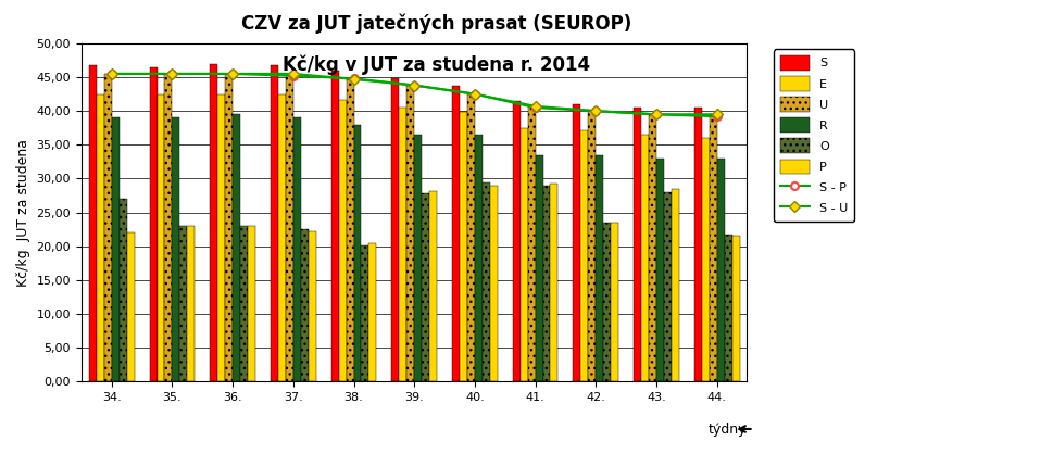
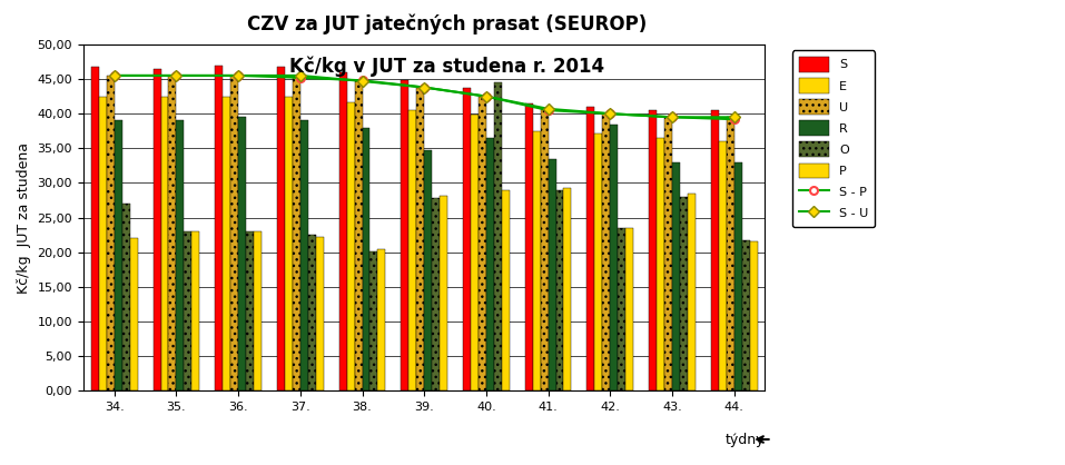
R/39.: 36,5 -> 34,8
O/40.: 29,5 -> 44,6
R/42.: 33,5 -> 38,4
